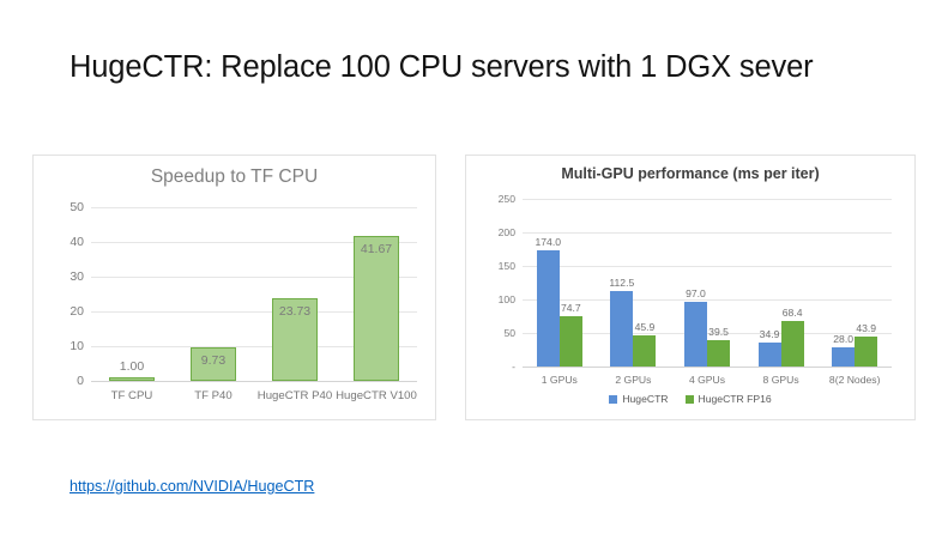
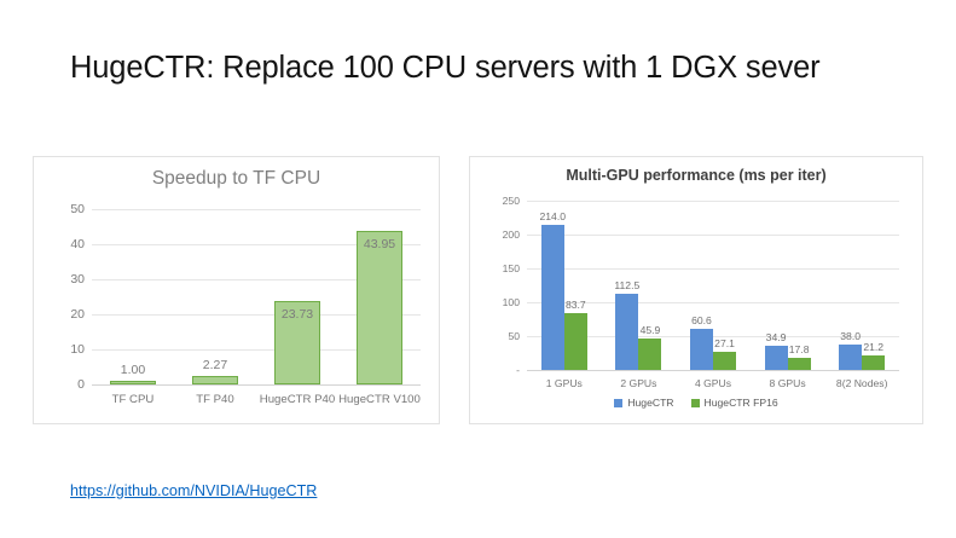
Speedup to TF CPU/TF P40: 9.73 -> 2.27
Speedup to TF CPU/HugeCTR V100: 41.67 -> 43.95
Multi-GPU performance (ms per iter)/HugeCTR/1 GPUs: 174.0 -> 214.0
Multi-GPU performance (ms per iter)/HugeCTR FP16/1 GPUs: 74.7 -> 83.7
Multi-GPU performance (ms per iter)/HugeCTR/4 GPUs: 97.0 -> 60.6
Multi-GPU performance (ms per iter)/HugeCTR FP16/4 GPUs: 39.5 -> 27.1
Multi-GPU performance (ms per iter)/HugeCTR FP16/8 GPUs: 68.4 -> 17.8
Multi-GPU performance (ms per iter)/HugeCTR/8(2 Nodes): 28.0 -> 38.0
Multi-GPU performance (ms per iter)/HugeCTR FP16/8(2 Nodes): 43.9 -> 21.2
